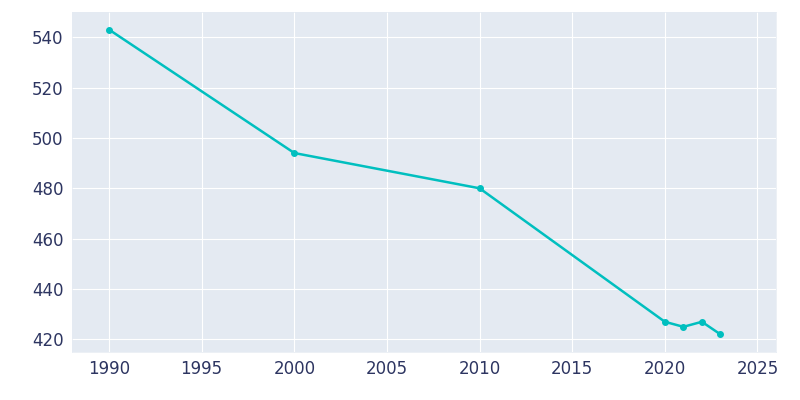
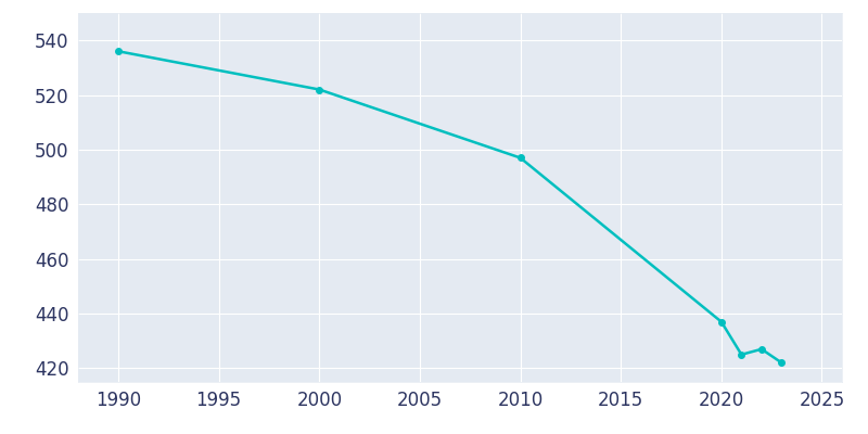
1990: 543 -> 536
2000: 494 -> 522
2010: 480 -> 497
2020: 427 -> 437
